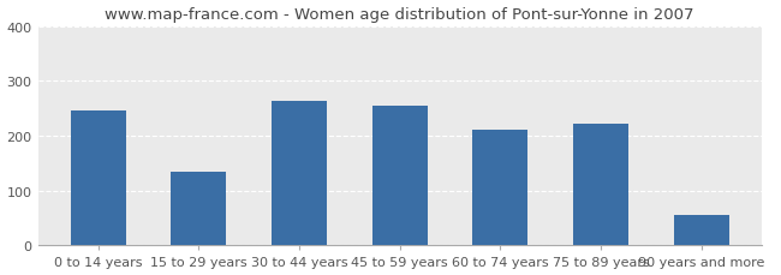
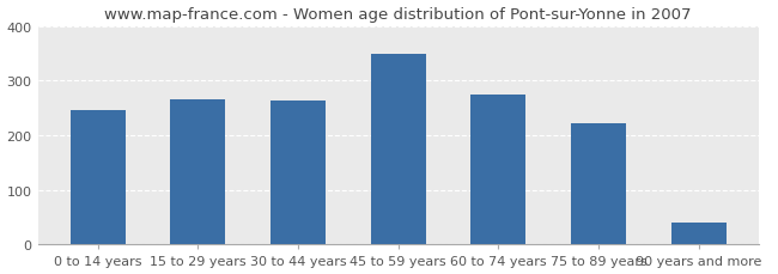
15 to 29 years: 135 -> 265
45 to 59 years: 255 -> 348
60 to 74 years: 210 -> 275
90 years and more: 55 -> 40
